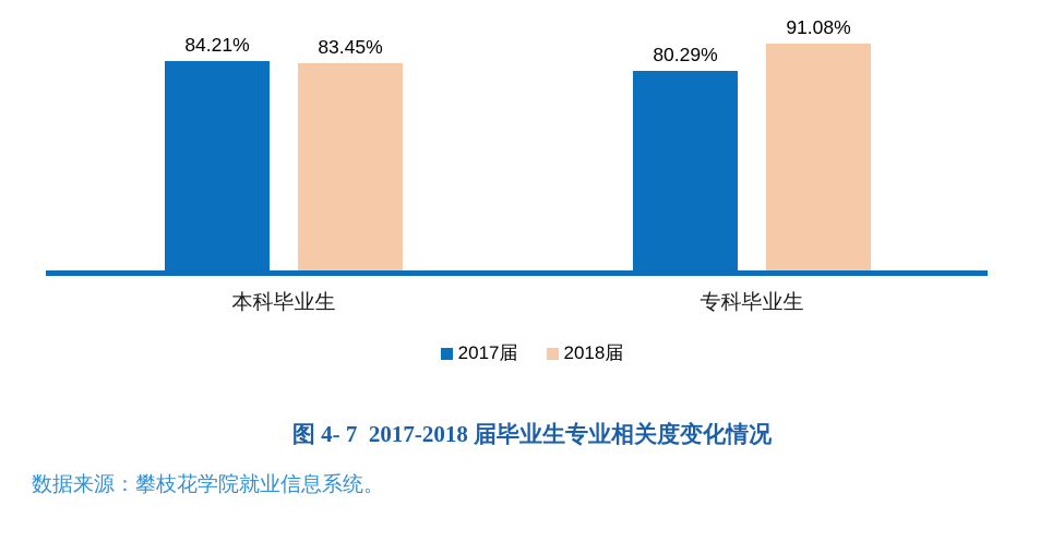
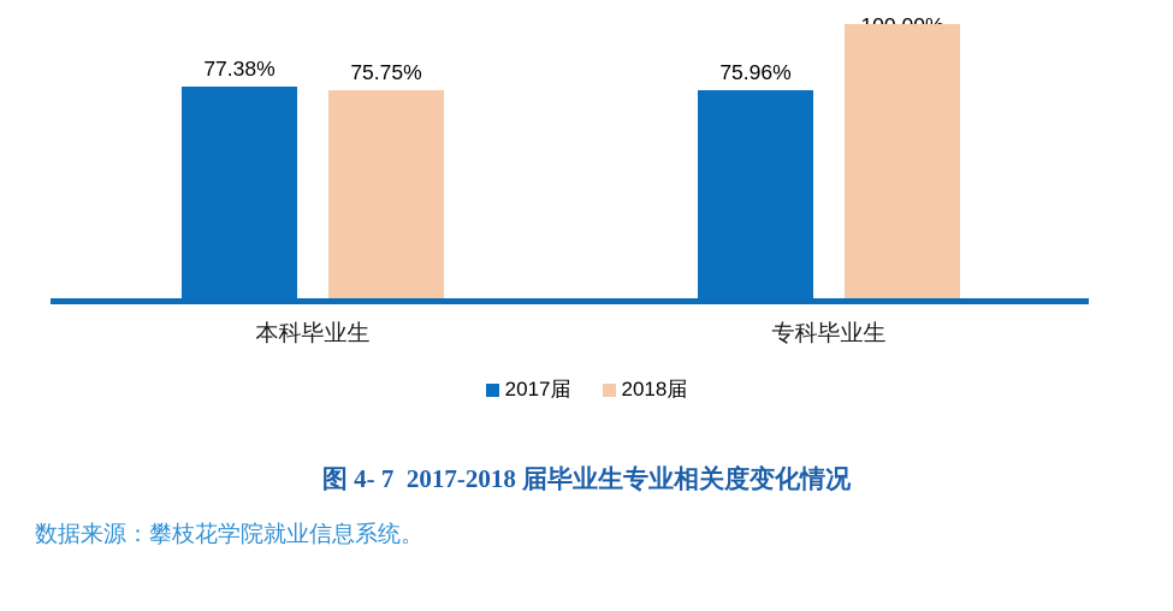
2017届/本科毕业生: 84.21% -> 77.38%
2018届/本科毕业生: 83.45% -> 75.75%
2017届/专科毕业生: 80.29% -> 75.96%
2018届/专科毕业生: 91.08% -> 100.00%
